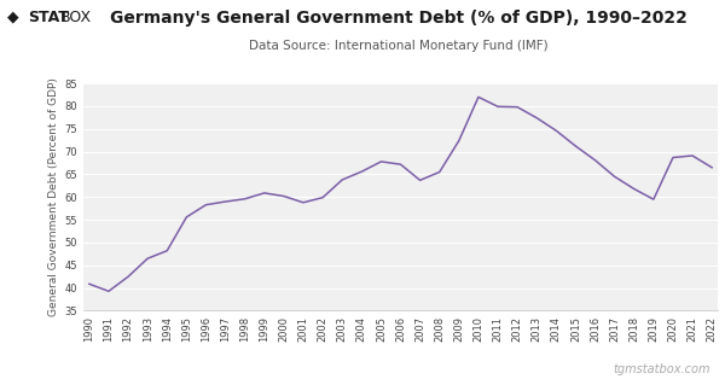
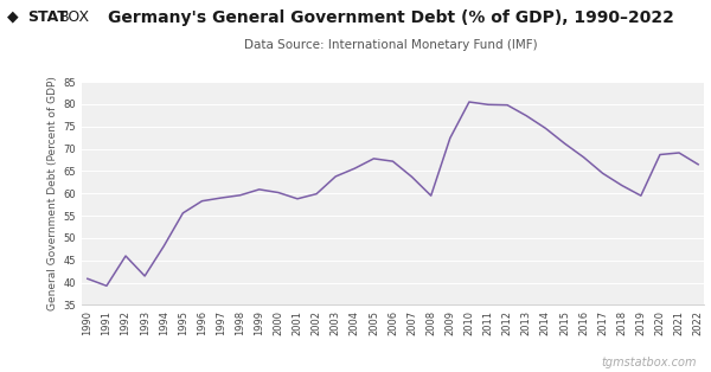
1992: 42.5 -> 46.0
1993: 46.5 -> 41.5
2008: 65.5 -> 59.5
2010: 82.0 -> 80.5
